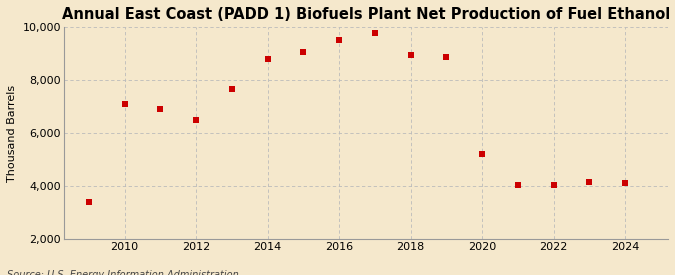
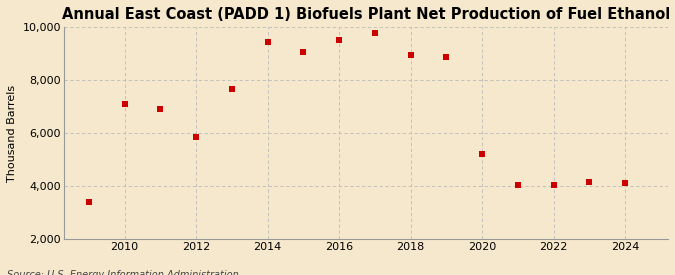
2012: 6,500 -> 5,850
2014: 8,800 -> 9,450
